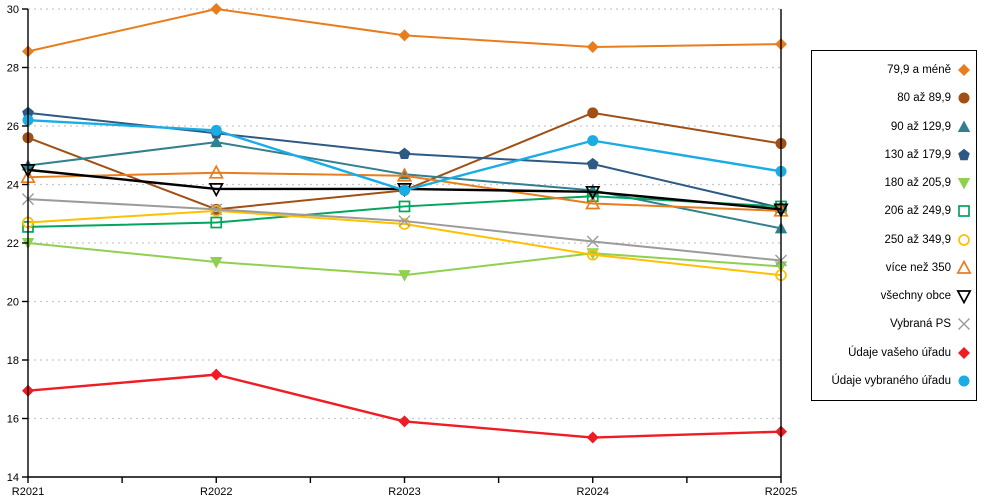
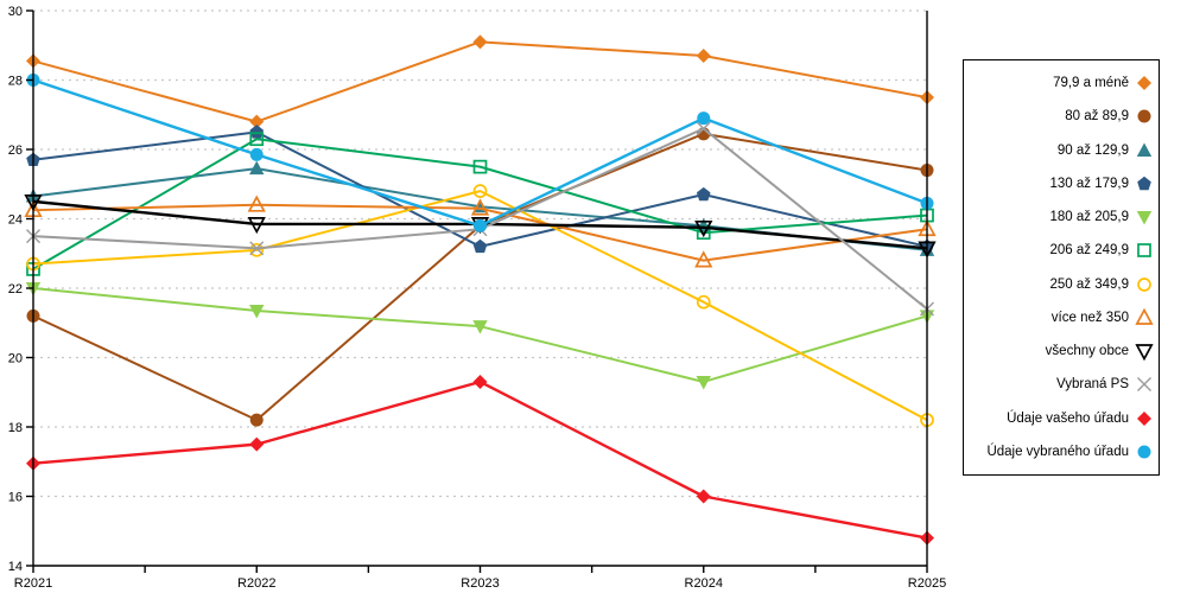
80 až 89,9/R2021: 25.6 -> 21.2
130 až 179,9/R2021: 26.4 -> 25.7
Údaje vybraného úřadu/R2021: 26.2 -> 28.0
79,9 a méně/R2022: 30.0 -> 26.8
80 až 89,9/R2022: 23.1 -> 18.2
130 až 179,9/R2022: 25.8 -> 26.5
206 až 249,9/R2022: 22.7 -> 26.3
130 až 179,9/R2023: 25.1 -> 23.2
206 až 249,9/R2023: 23.2 -> 25.5
250 až 349,9/R2023: 22.6 -> 24.8
Vybraná PS/R2023: 22.8 -> 23.7
Údaje vašeho úřadu/R2023: 15.9 -> 19.3
180 až 205,9/R2024: 21.6 -> 19.3
více než 350/R2024: 23.4 -> 22.8
Vybraná PS/R2024: 22.1 -> 26.6
Údaje vašeho úřadu/R2024: 15.3 -> 16.0
Údaje vybraného úřadu/R2024: 25.5 -> 26.9
79,9 a méně/R2025: 28.8 -> 27.5
90 až 129,9/R2025: 22.5 -> 23.1
206 až 249,9/R2025: 23.2 -> 24.1
250 až 349,9/R2025: 20.9 -> 18.2
více než 350/R2025: 23.1 -> 23.7
Údaje vašeho úřadu/R2025: 15.6 -> 14.8
